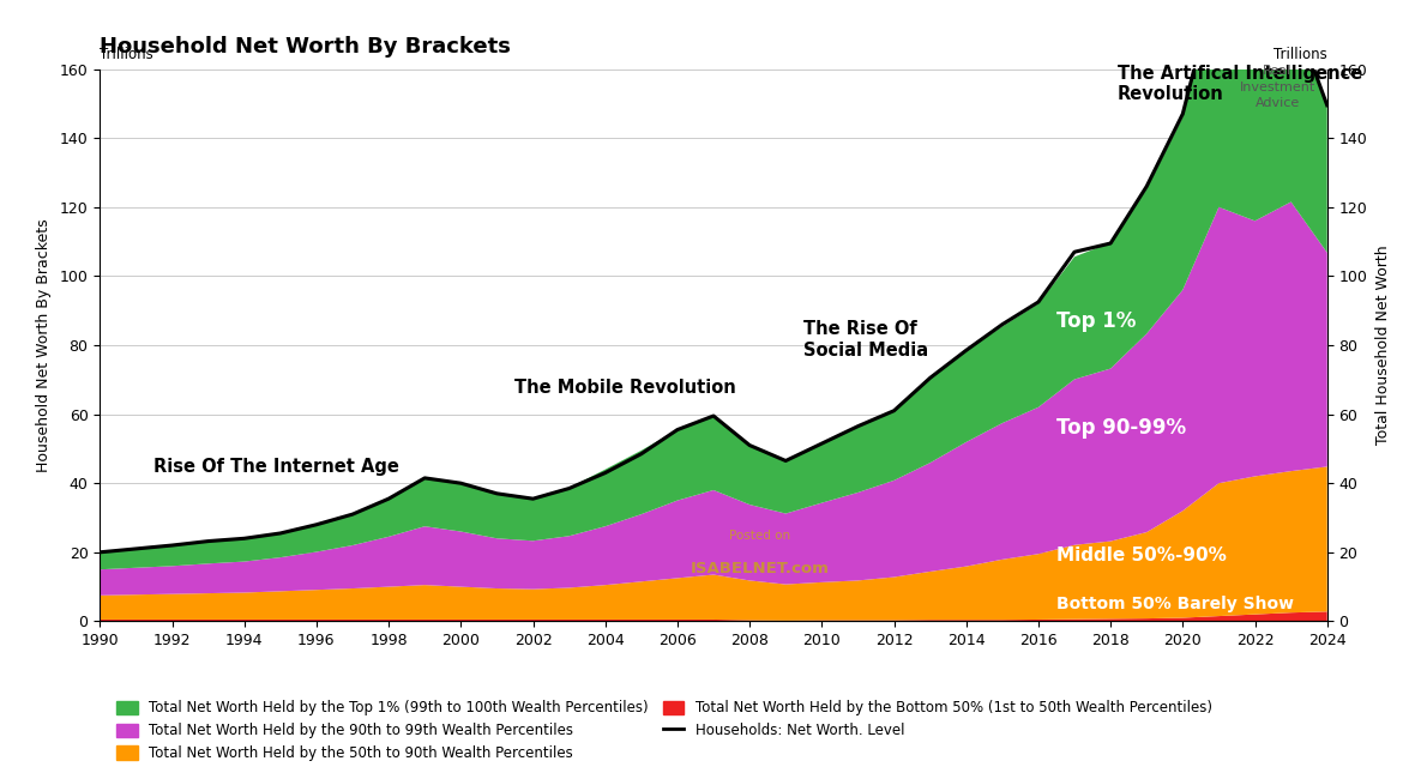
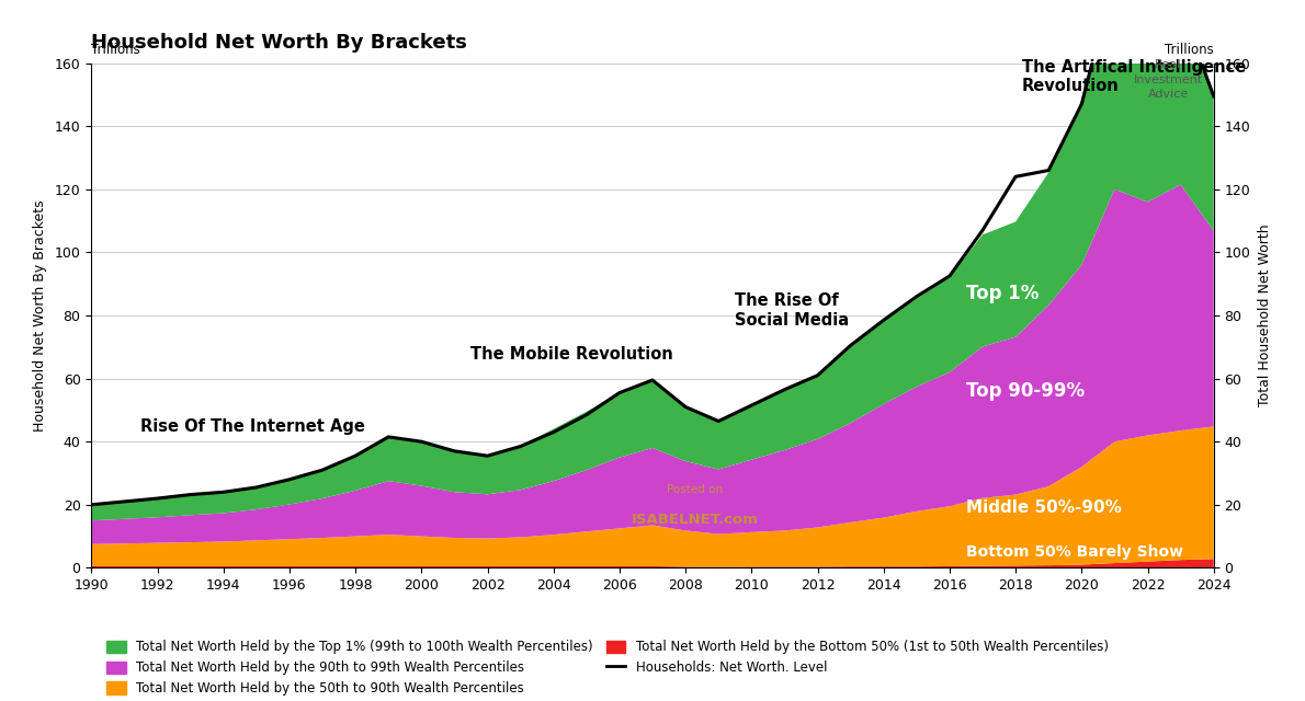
Households: Net Worth. Level/2018: 109.5 -> 124.0
